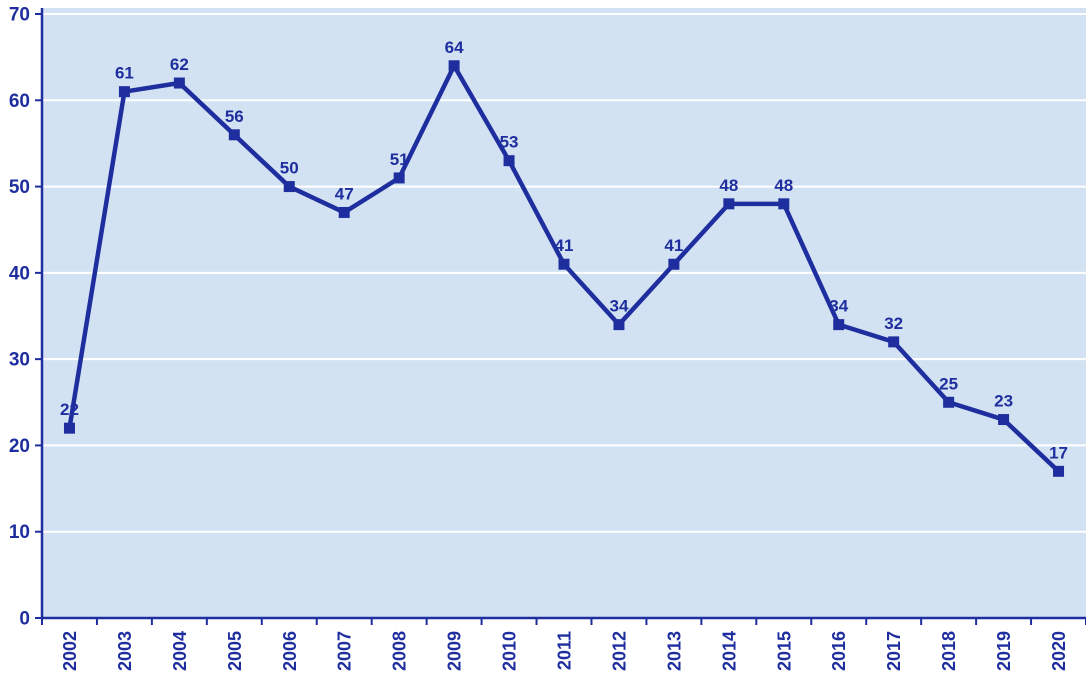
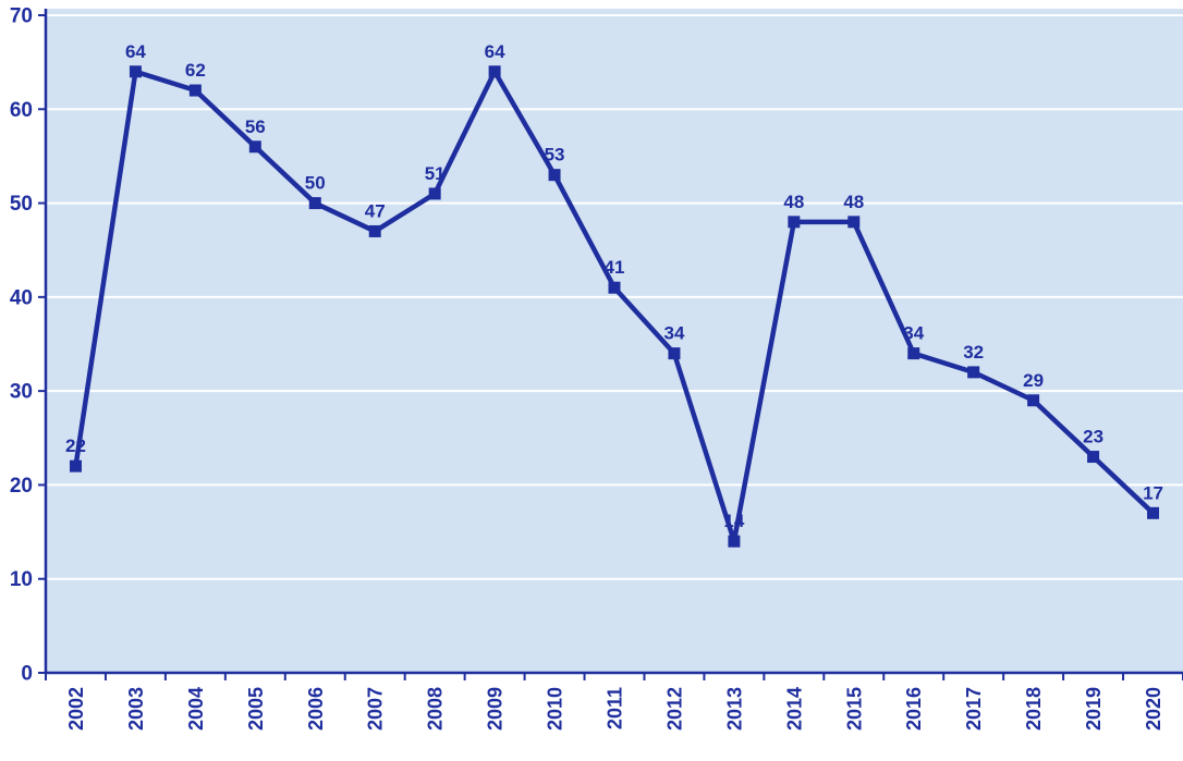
2003: 61 -> 64
2013: 41 -> 14
2018: 25 -> 29
